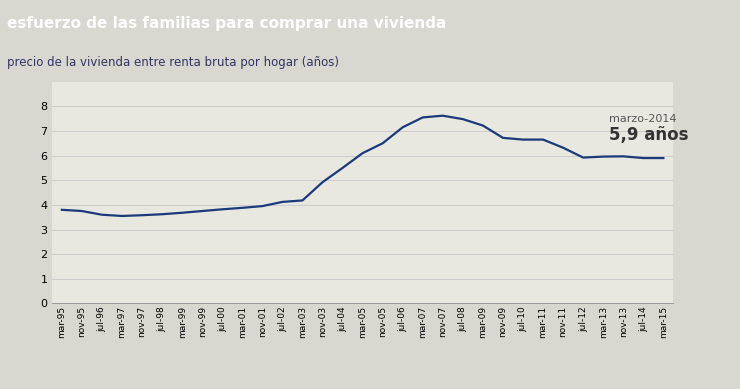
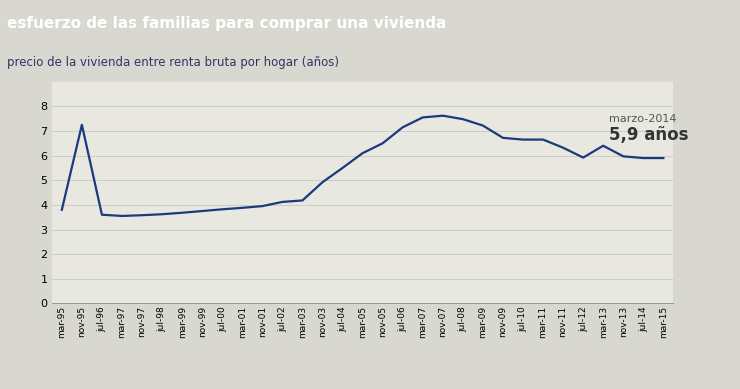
nov-95: 3.75 -> 7.25
mar-13: 5.96 -> 6.40
